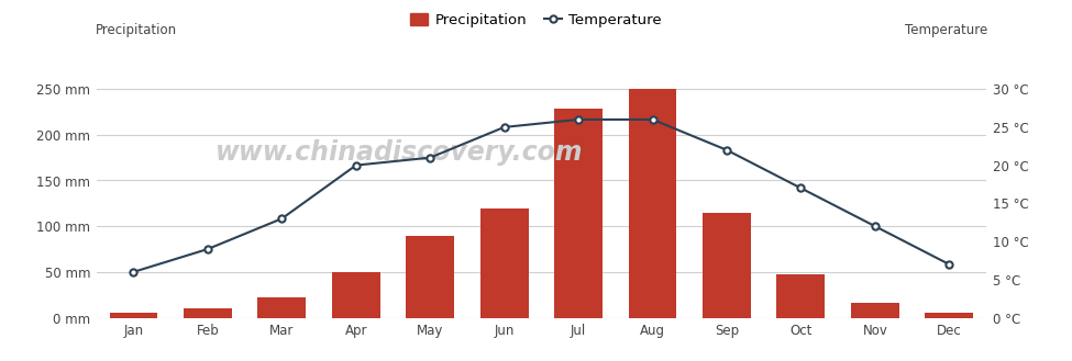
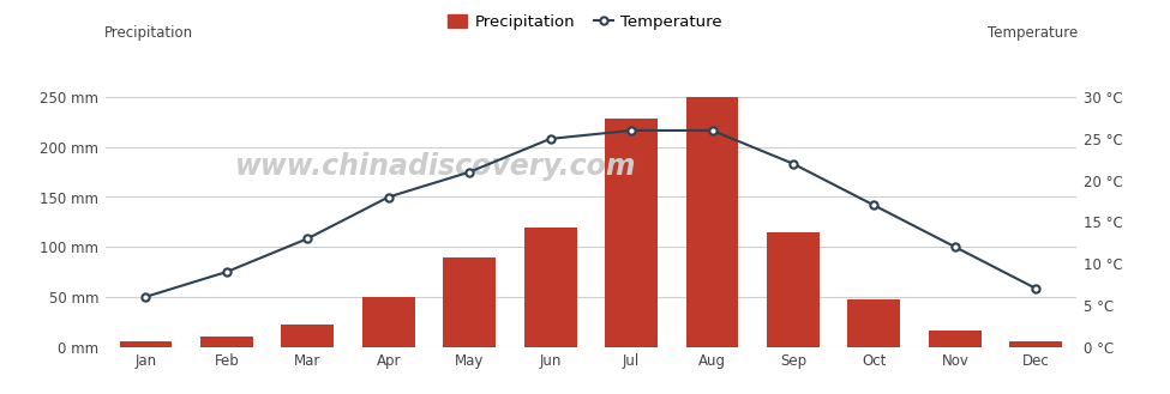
Temperature/Apr: 20 °C -> 18 °C
